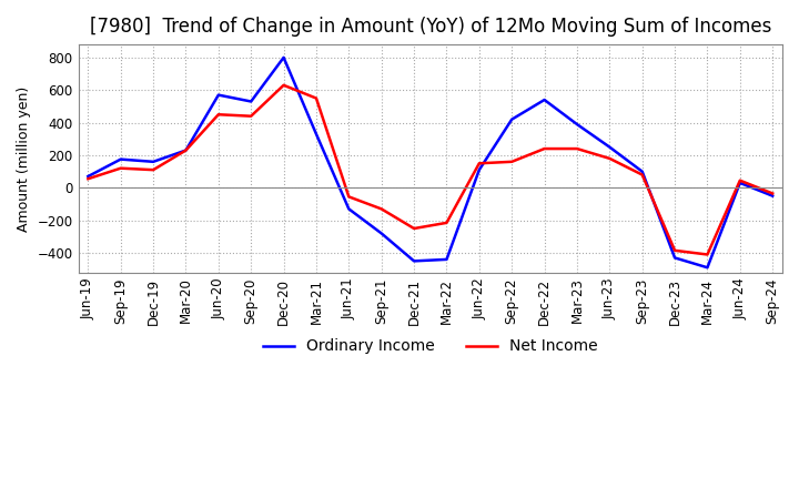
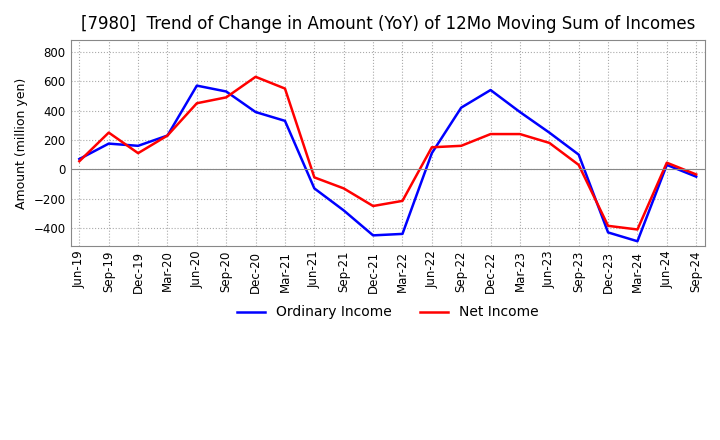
Net Income/Sep-19: 120 -> 250
Net Income/Sep-20: 440 -> 490
Ordinary Income/Dec-20: 800 -> 390
Net Income/Sep-23: 80 -> 30
